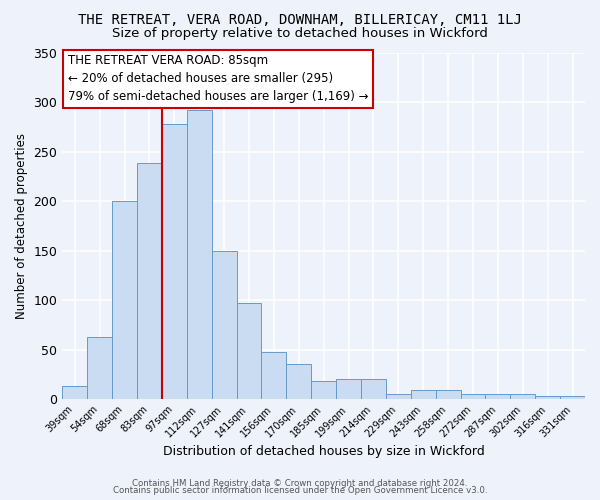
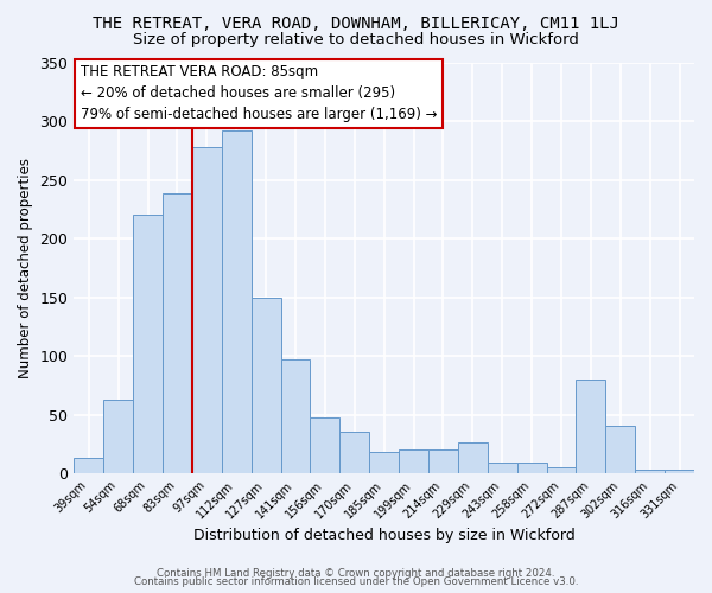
68sqm: 200 -> 220
229sqm: 5 -> 26
287sqm: 5 -> 80
302sqm: 5 -> 40
